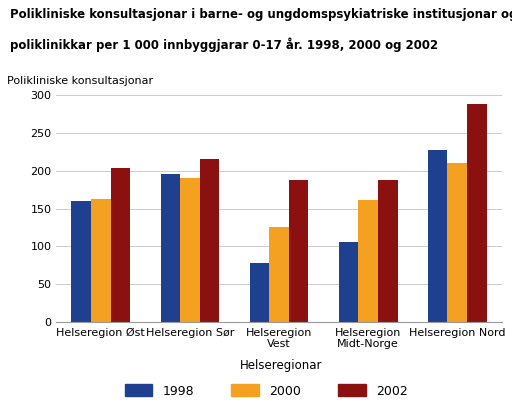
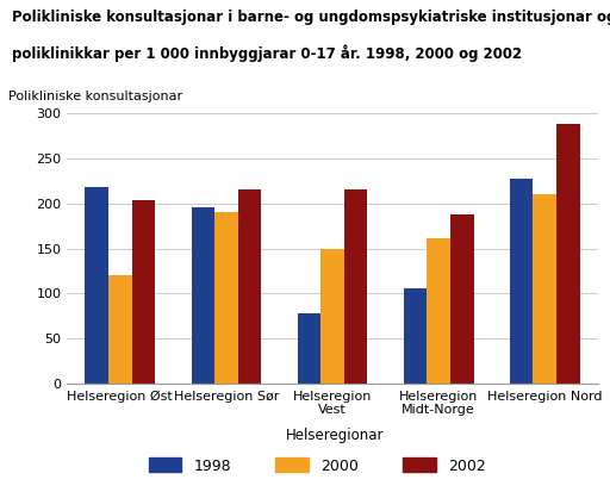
1998/Helseregion Øst: 160 -> 218
2000/Helseregion Øst: 162 -> 120
2000/Helseregion Vest: 125 -> 150
2002/Helseregion Vest: 188 -> 216
